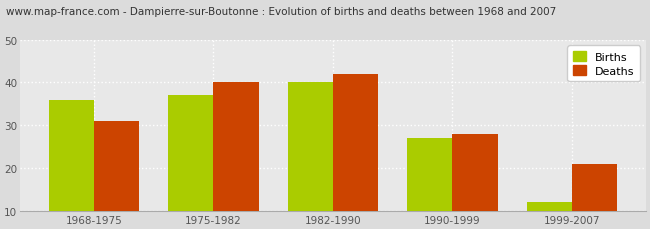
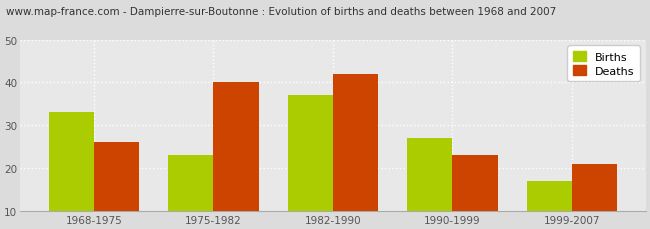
Births/1968-1975: 36 -> 33
Deaths/1968-1975: 31 -> 26
Births/1975-1982: 37 -> 23
Births/1982-1990: 40 -> 37
Deaths/1990-1999: 28 -> 23
Births/1999-2007: 12 -> 17
